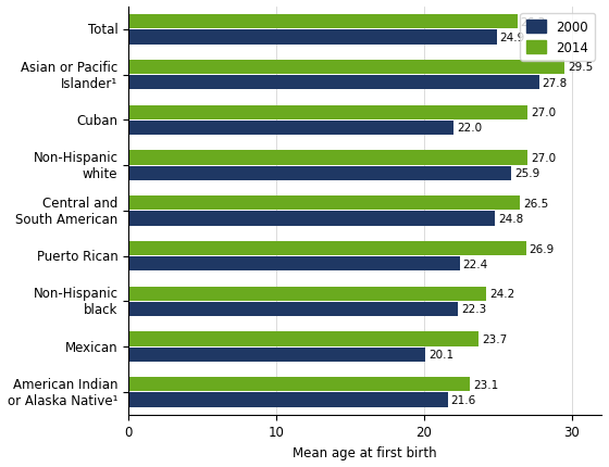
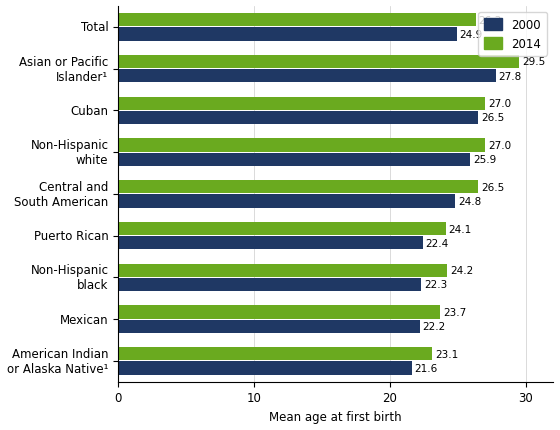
2000/Cuban: 22.0 -> 26.5
2014/Puerto Rican: 26.9 -> 24.1
2000/Mexican: 20.1 -> 22.2
